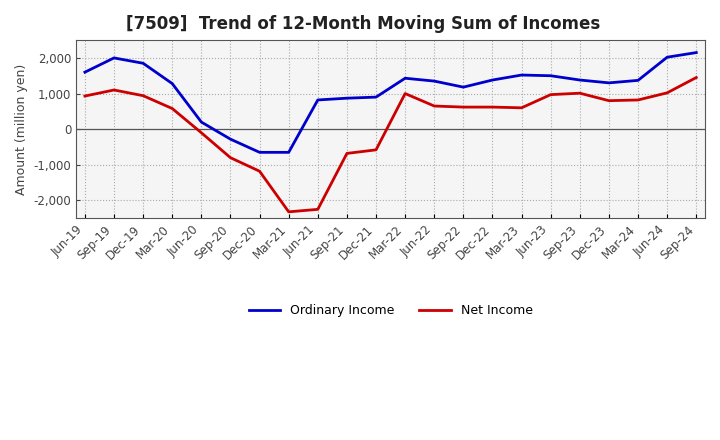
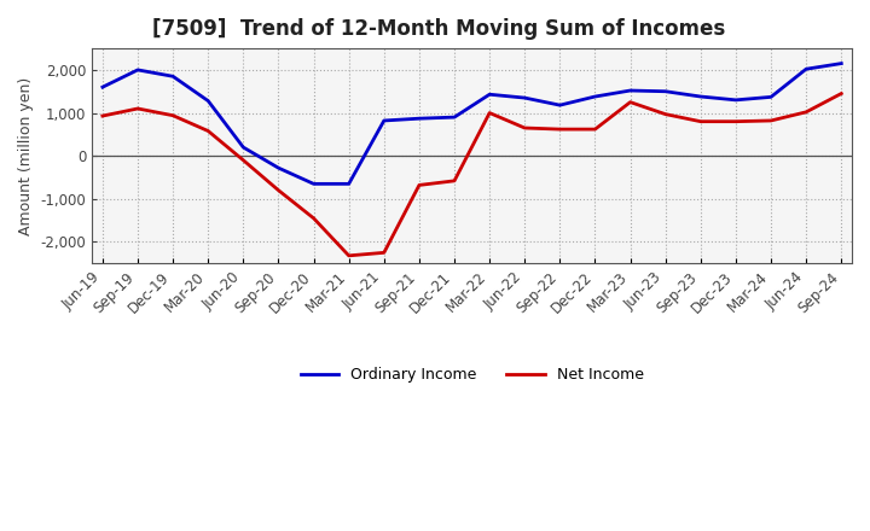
Net Income/Dec-20: -1,180 -> -1,450
Net Income/Mar-23: 600 -> 1,250
Net Income/Sep-23: 1,010 -> 800
